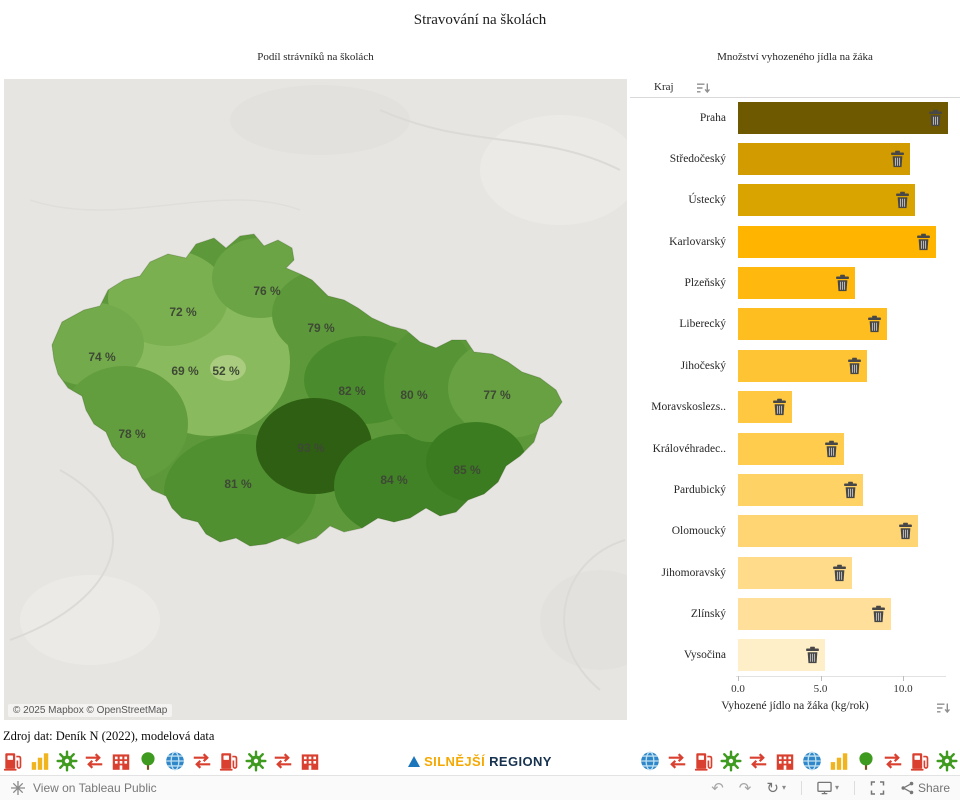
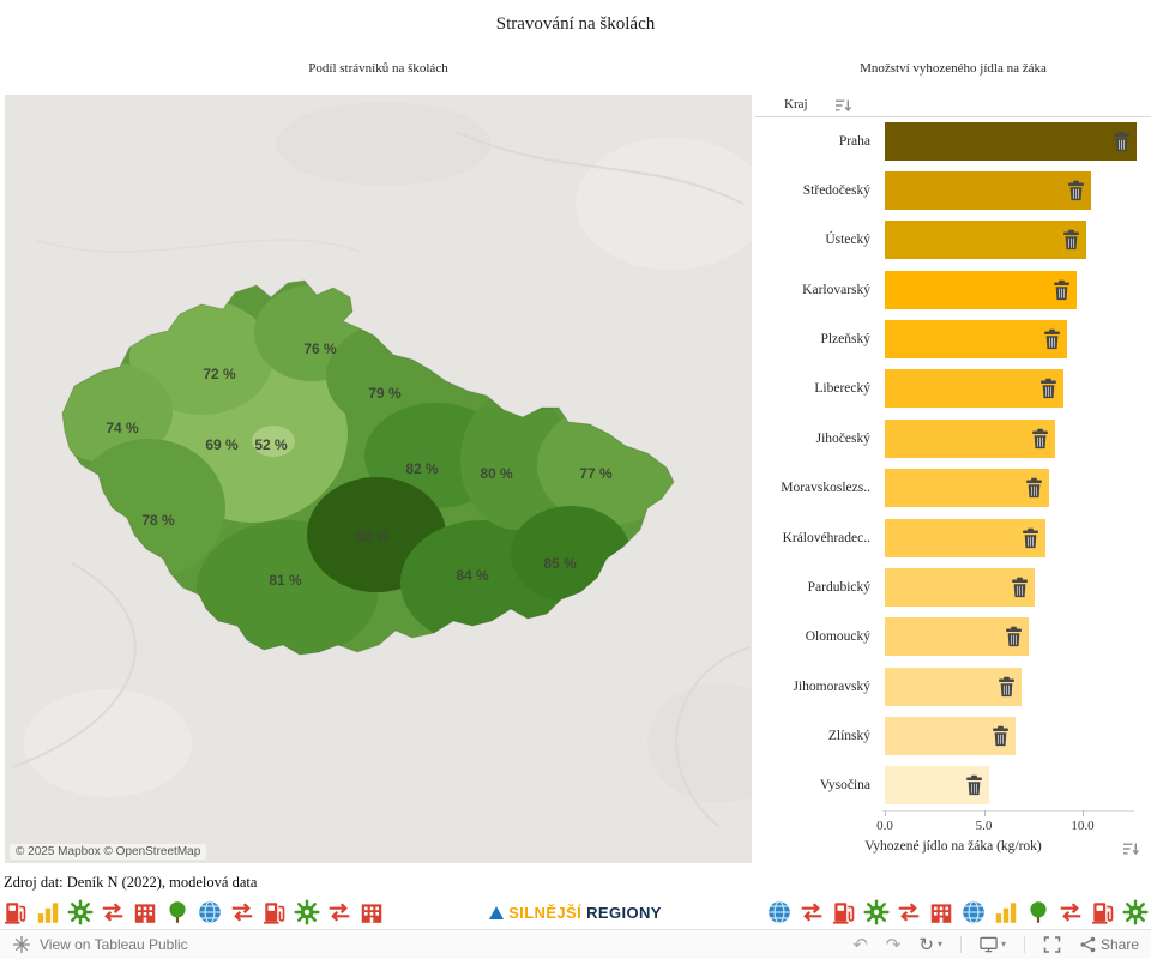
Ústecký: 10.7 -> 10.2
Karlovarský: 12.0 -> 9.7
Plzeňský: 7.1 -> 9.2
Jihočeský: 7.8 -> 8.6
Moravskoslezs..: 3.3 -> 8.3
Královéhradec..: 6.4 -> 8.1
Olomoucký: 10.9 -> 7.3
Zlínský: 9.3 -> 6.6
